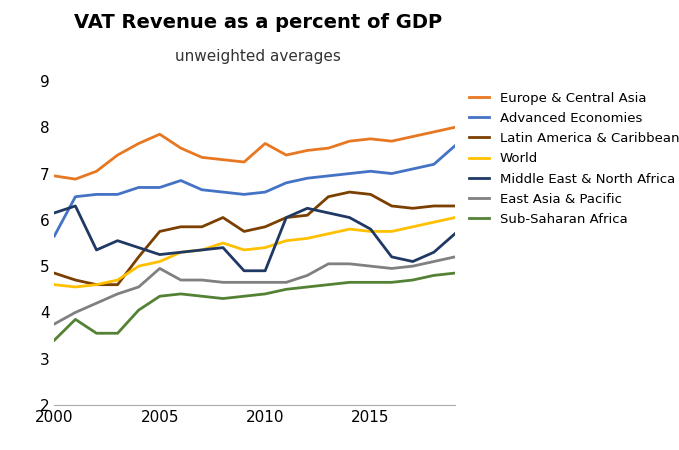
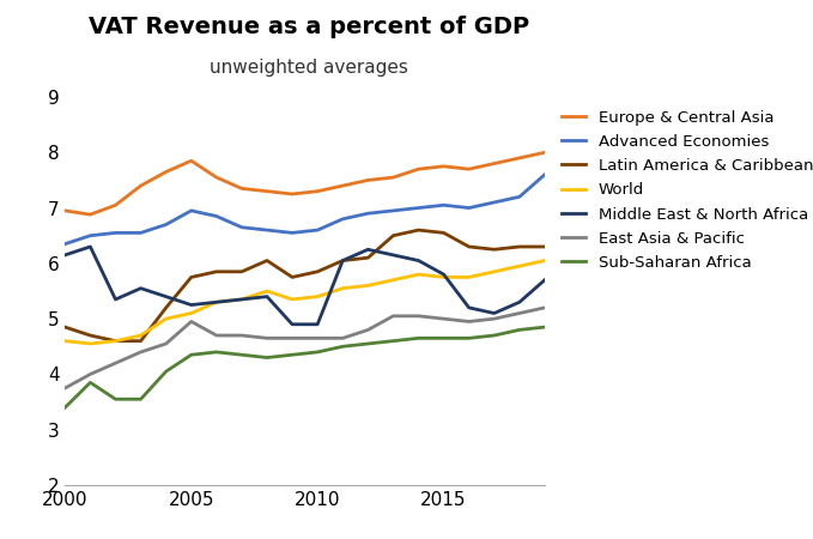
Advanced Economies/2000: 5.65 -> 6.35
Advanced Economies/2005: 6.70 -> 6.95
Europe & Central Asia/2010: 7.65 -> 7.30
